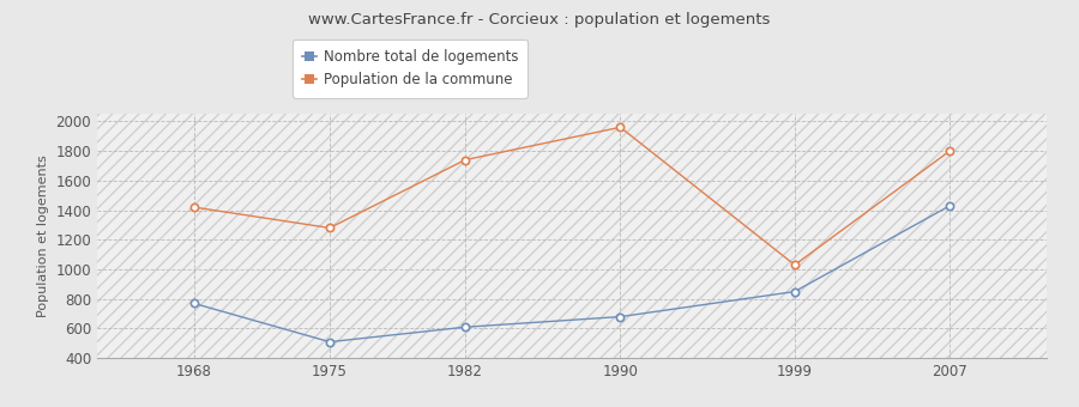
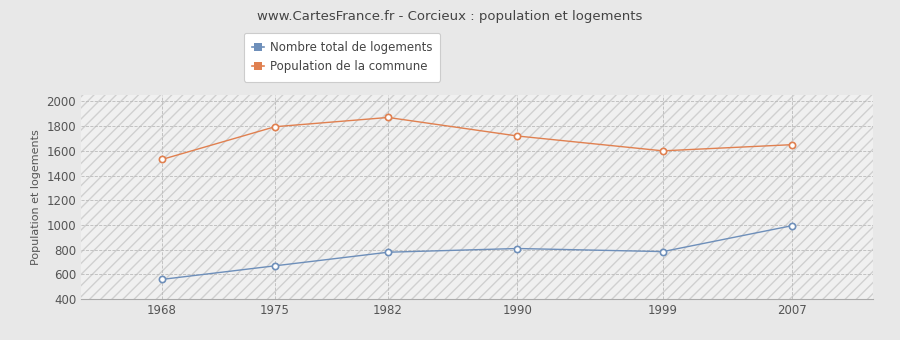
Nombre total de logements/1968: 770 -> 560
Population de la commune/1968: 1420 -> 1530
Nombre total de logements/1975: 510 -> 670
Population de la commune/1975: 1280 -> 1800
Nombre total de logements/1982: 610 -> 780
Population de la commune/1982: 1740 -> 1870
Nombre total de logements/1990: 680 -> 810
Population de la commune/1990: 1960 -> 1720
Nombre total de logements/1999: 850 -> 780
Population de la commune/1999: 1030 -> 1600
Nombre total de logements/2007: 1430 -> 1000
Population de la commune/2007: 1800 -> 1650
